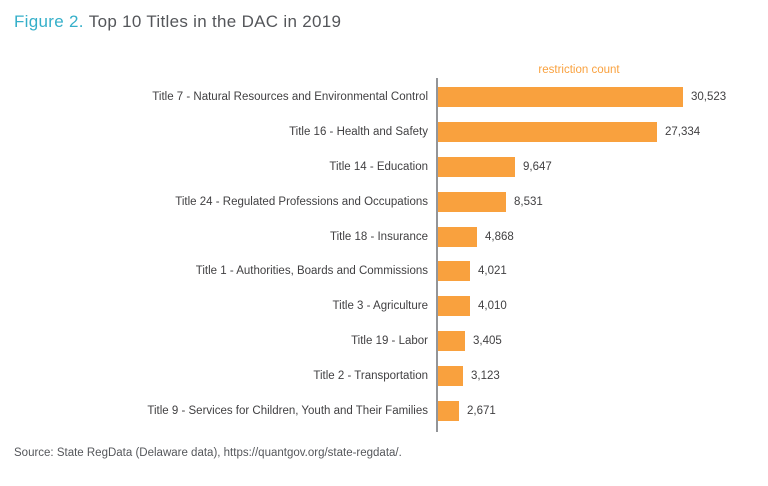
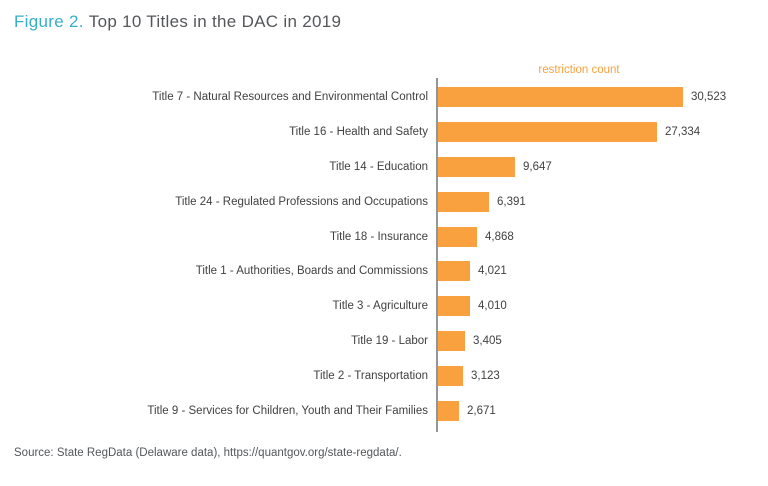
Title 24 - Regulated Professions and Occupations: 8,531 -> 6,391
